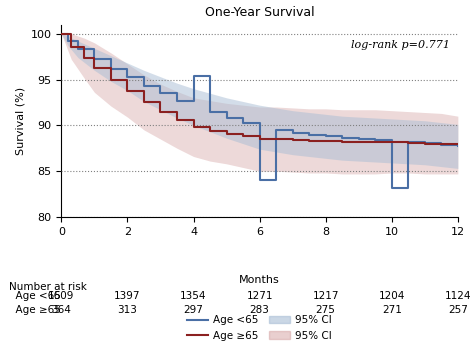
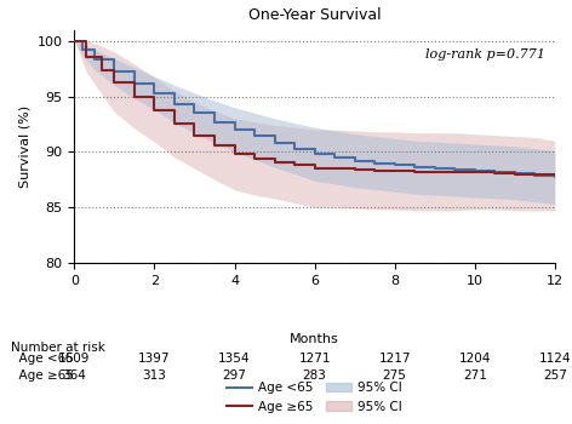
Age <65/4: 95.4 -> 92.0
Age <65/6: 84.0 -> 89.8
Age <65/10: 83.2 -> 88.3
